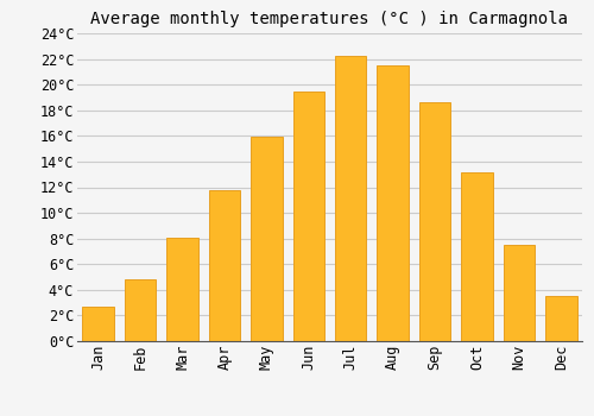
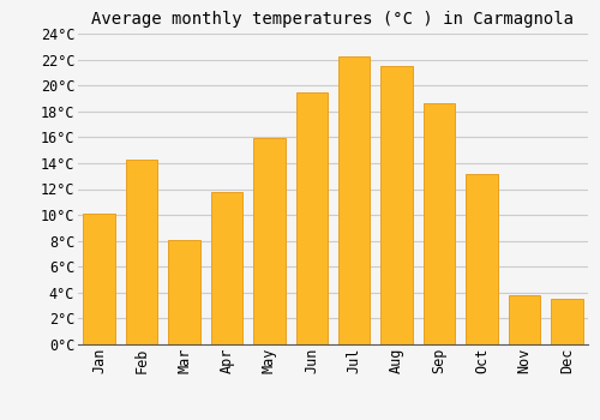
Jan: 2.7°C -> 10.1°C
Feb: 4.8°C -> 14.3°C
Nov: 7.5°C -> 3.8°C
